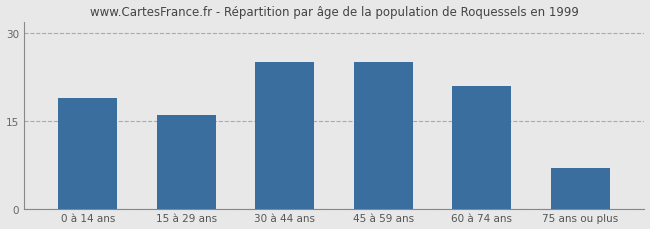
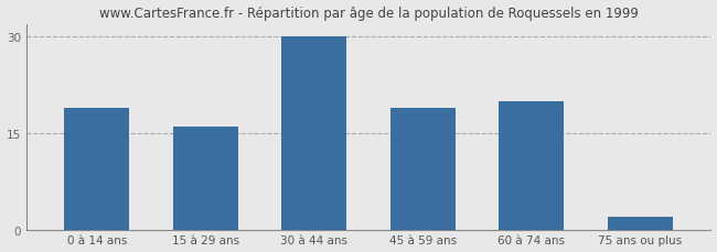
30 à 44 ans: 25 -> 30
45 à 59 ans: 25 -> 19
60 à 74 ans: 21 -> 20
75 ans ou plus: 7 -> 2
